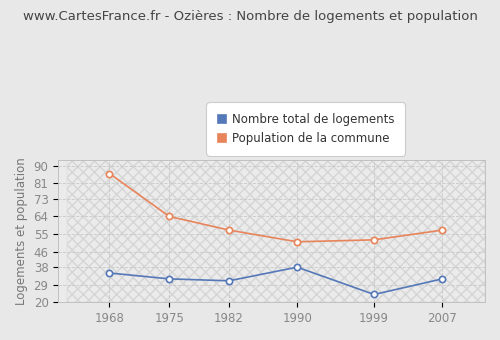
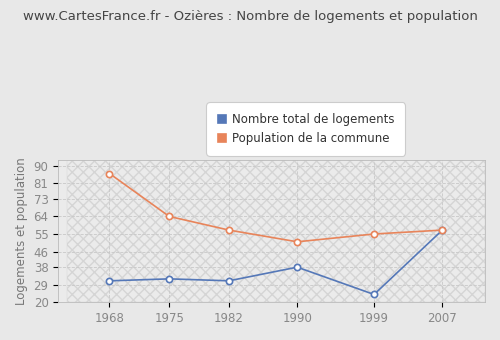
Nombre total de logements/1968: 35 -> 31
Population de la commune/1999: 52 -> 55
Nombre total de logements/2007: 32 -> 57
